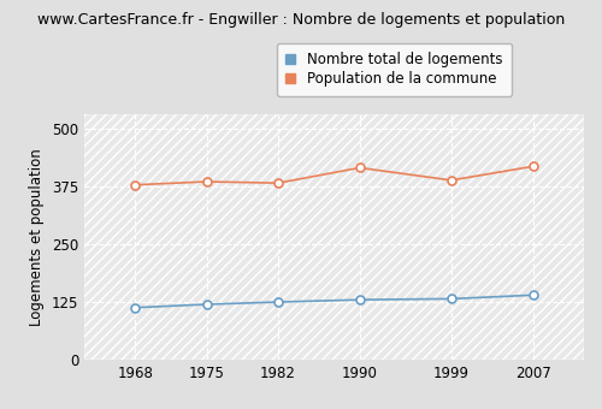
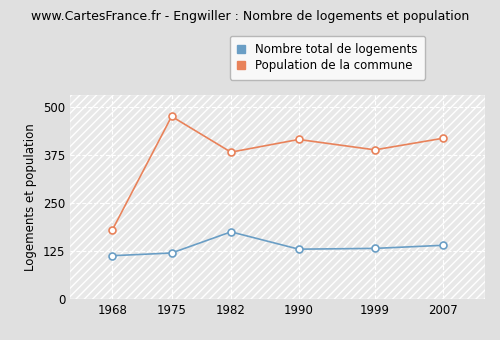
Population de la commune/1968: 378 -> 180
Population de la commune/1975: 385 -> 475
Nombre total de logements/1982: 125 -> 175
